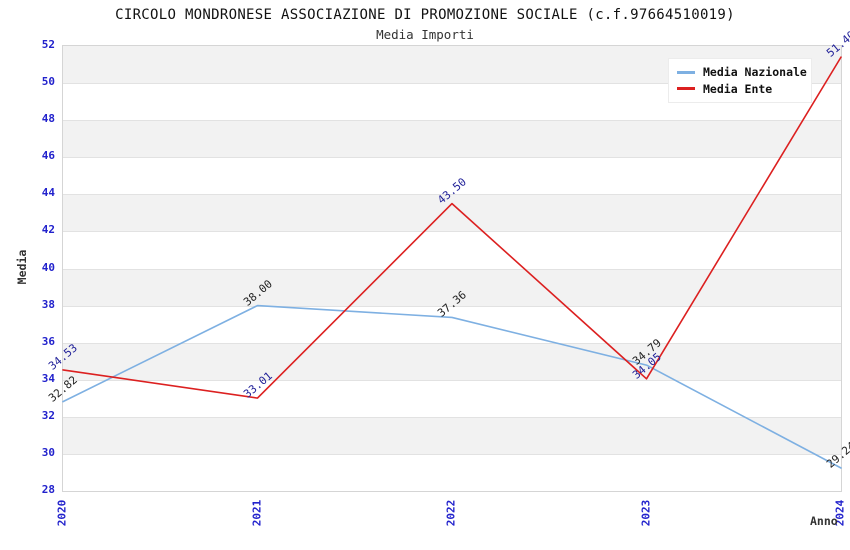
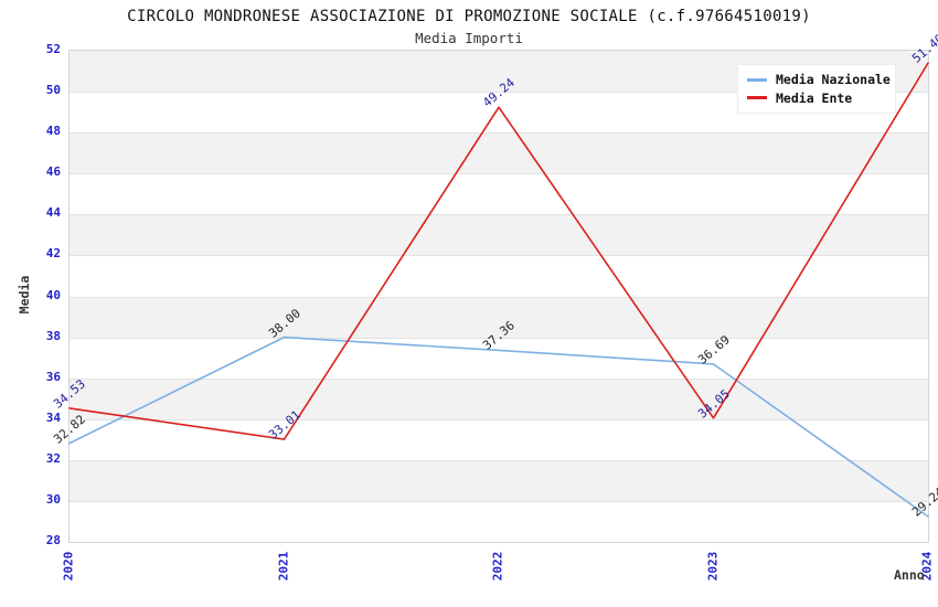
Media Ente/2022: 43.50 -> 49.24
Media Nazionale/2023: 34.79 -> 36.69
